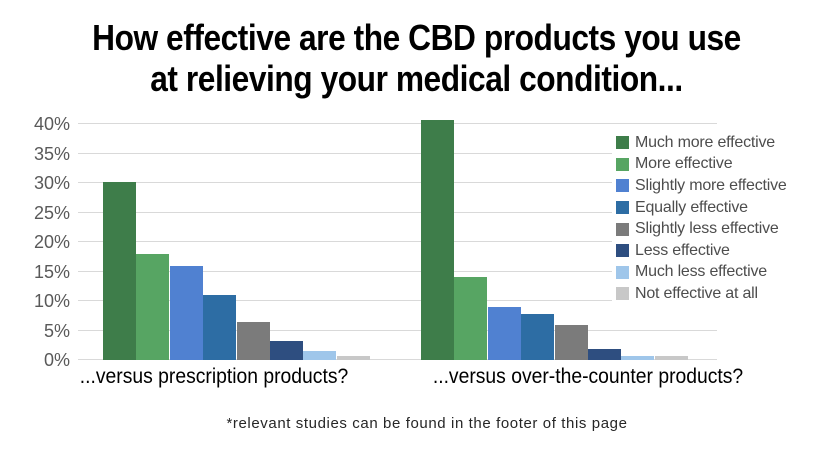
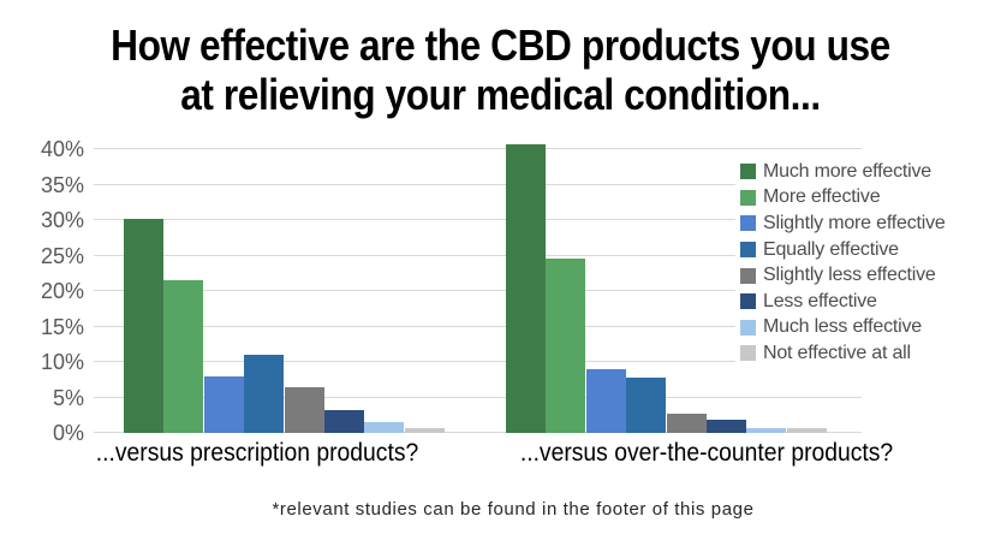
More effective/...versus prescription products?: 18% -> 22%
Slightly more effective/...versus prescription products?: 16% -> 8%
More effective/...versus over-the-counter products?: 14% -> 25%
Slightly less effective/...versus over-the-counter products?: 6% -> 3%
